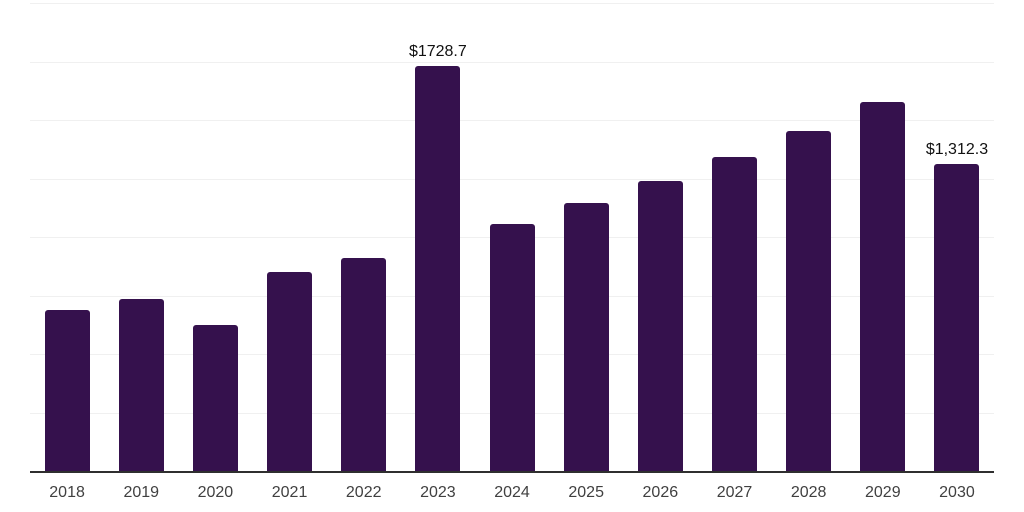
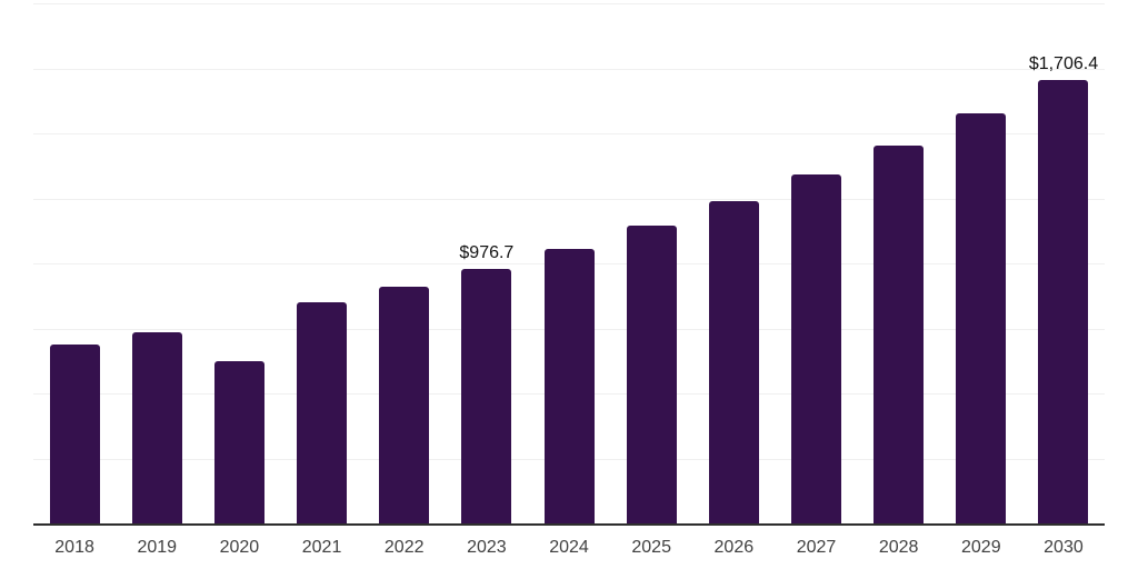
2023: $1728.7 -> $976.7
2030: $1,312.3 -> $1,706.4
